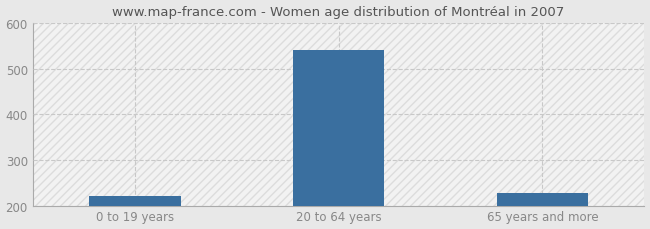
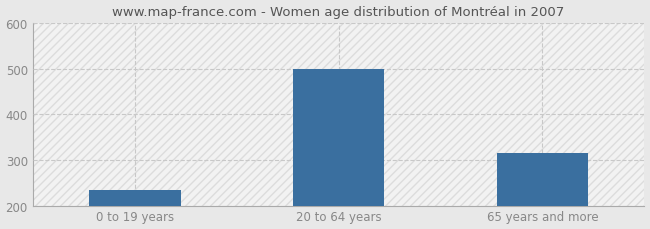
0 to 19 years: 222 -> 235
20 to 64 years: 540 -> 500
65 years and more: 228 -> 315
